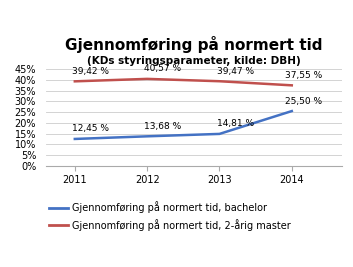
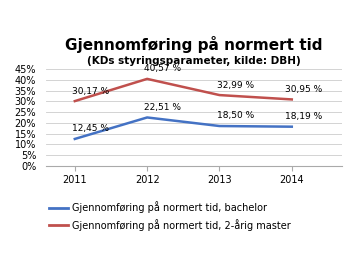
Gjennomføring på normert tid, 2-årig master/2011: 39,42 -> 30,17
Gjennomføring på normert tid, bachelor/2012: 13,68 -> 22,51
Gjennomføring på normert tid, bachelor/2013: 14,81 -> 18,50
Gjennomføring på normert tid, 2-årig master/2013: 39,47 -> 32,99
Gjennomføring på normert tid, bachelor/2014: 25,50 -> 18,19
Gjennomføring på normert tid, 2-årig master/2014: 37,55 -> 30,95
